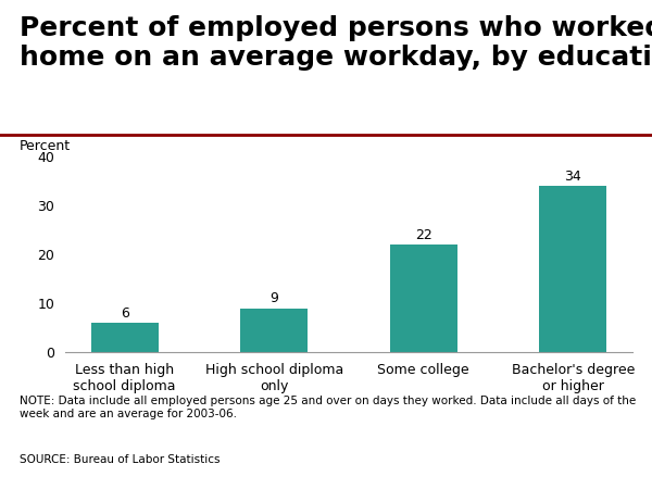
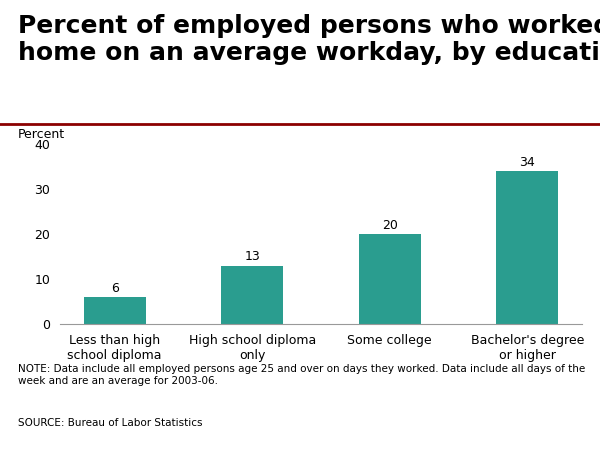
High school diploma only: 9 -> 13
Some college: 22 -> 20
